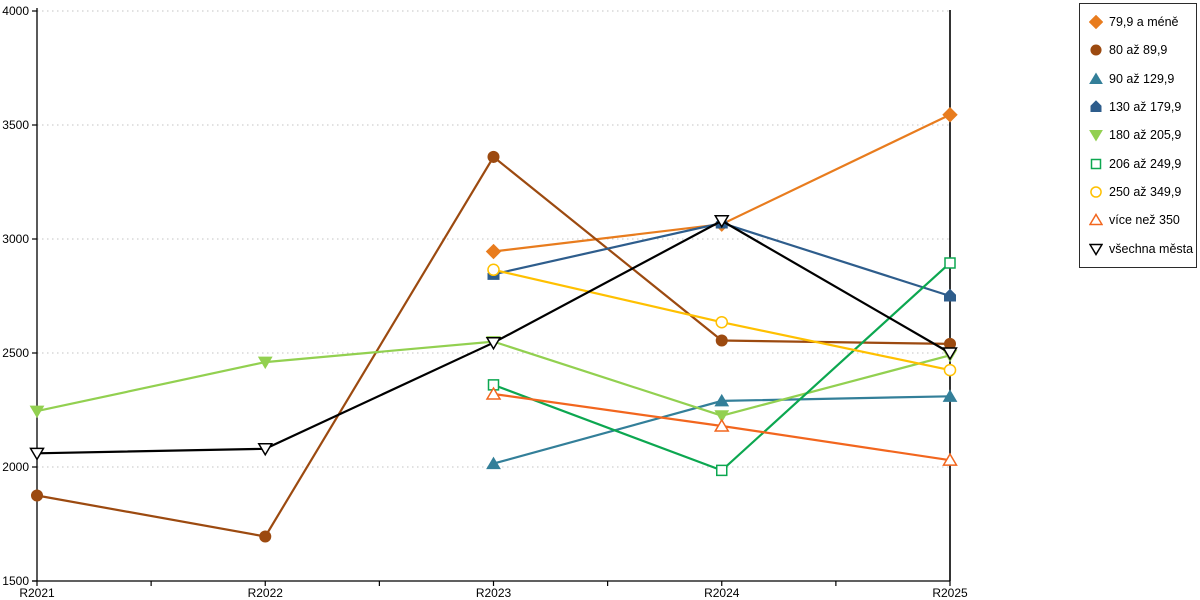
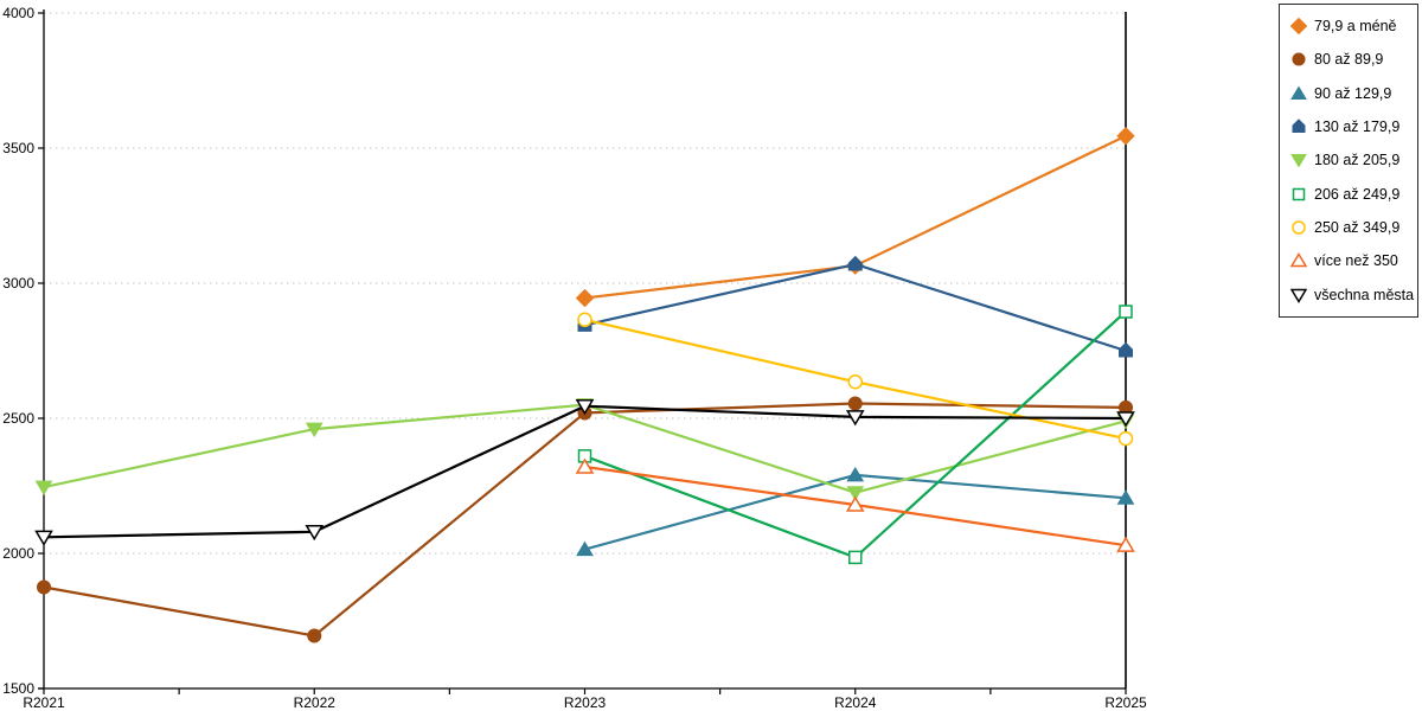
80 až 89,9/R2023: 3360 -> 2520
všechna města/R2024: 3080 -> 2500
90 až 129,9/R2025: 2310 -> 2200
